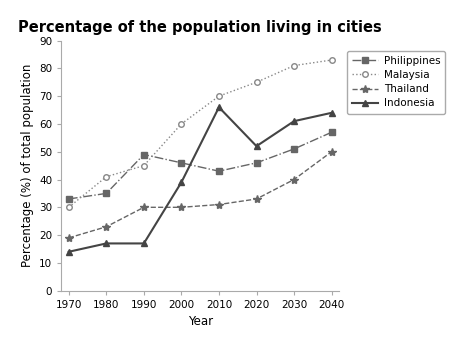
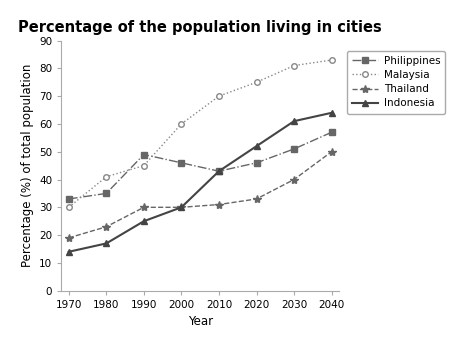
Indonesia/1990: 17 -> 25
Indonesia/2000: 39 -> 30
Indonesia/2010: 66 -> 43
